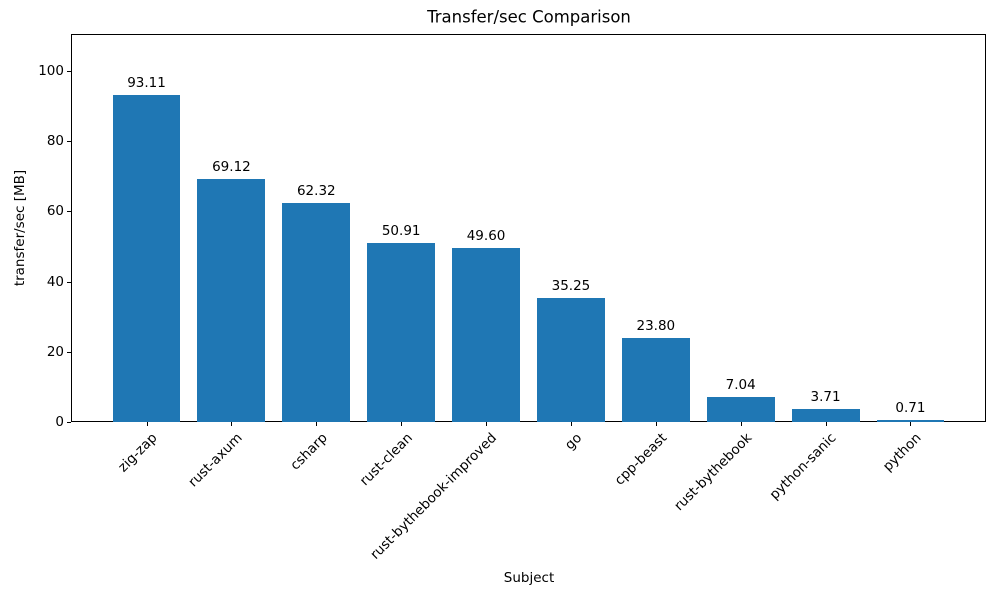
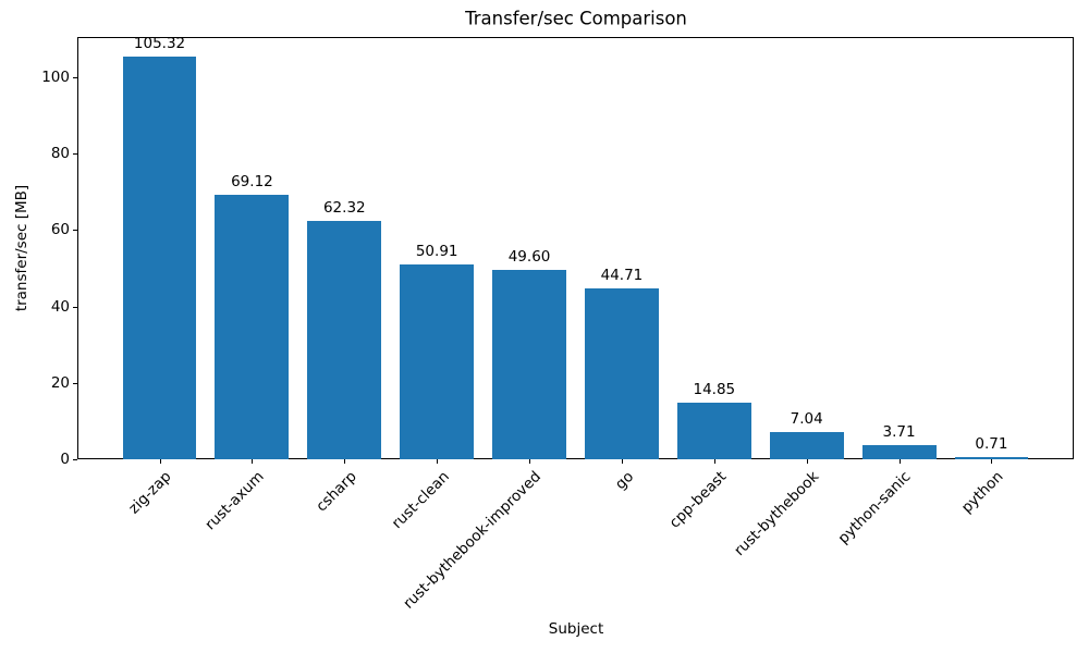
zig-zap: 93.11 -> 105.32
go: 35.25 -> 44.71
cpp-beast: 23.80 -> 14.85
